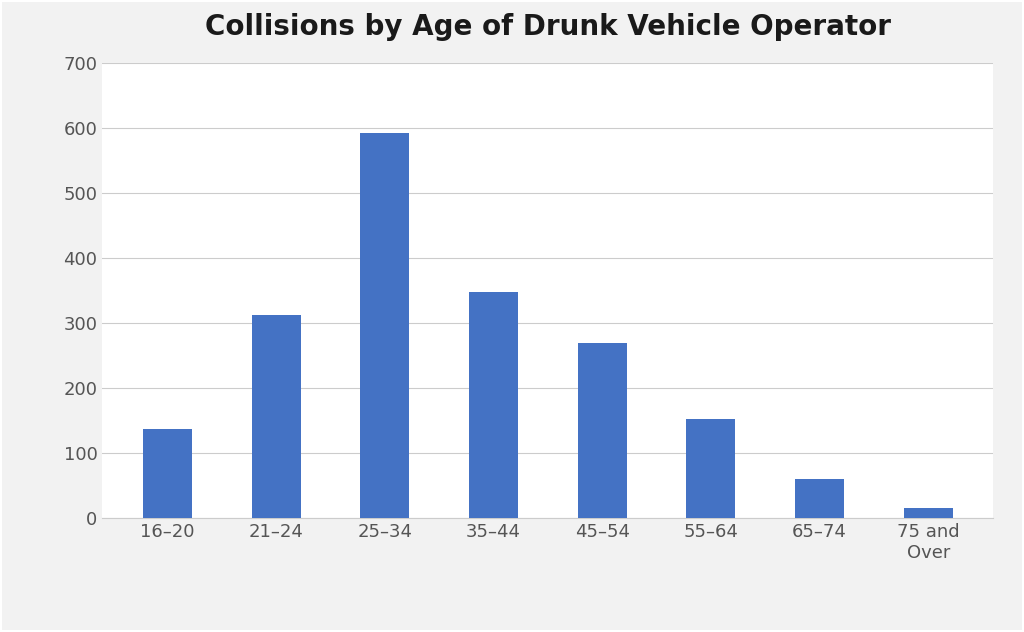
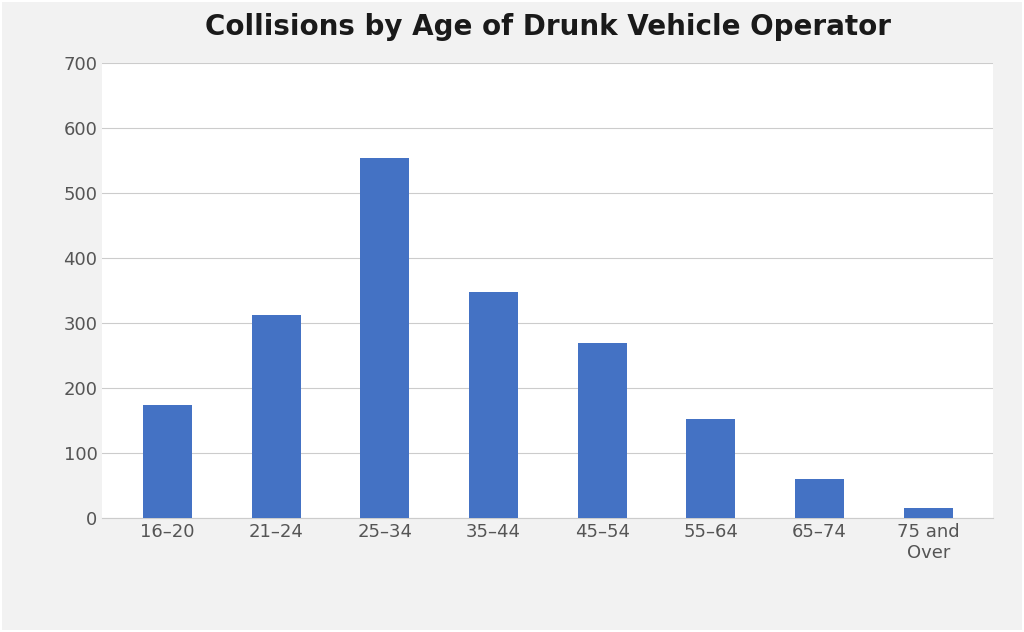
16–20: 138 -> 174
25–34: 593 -> 554
